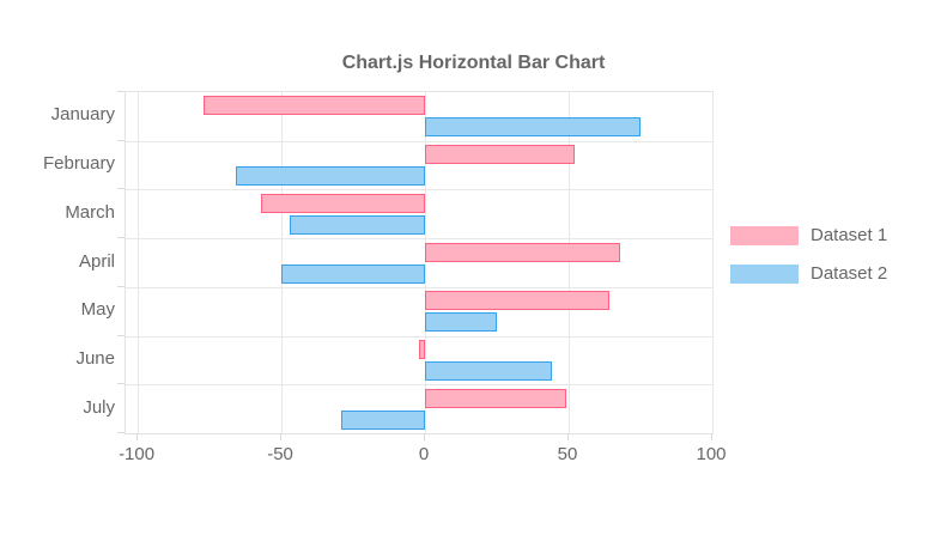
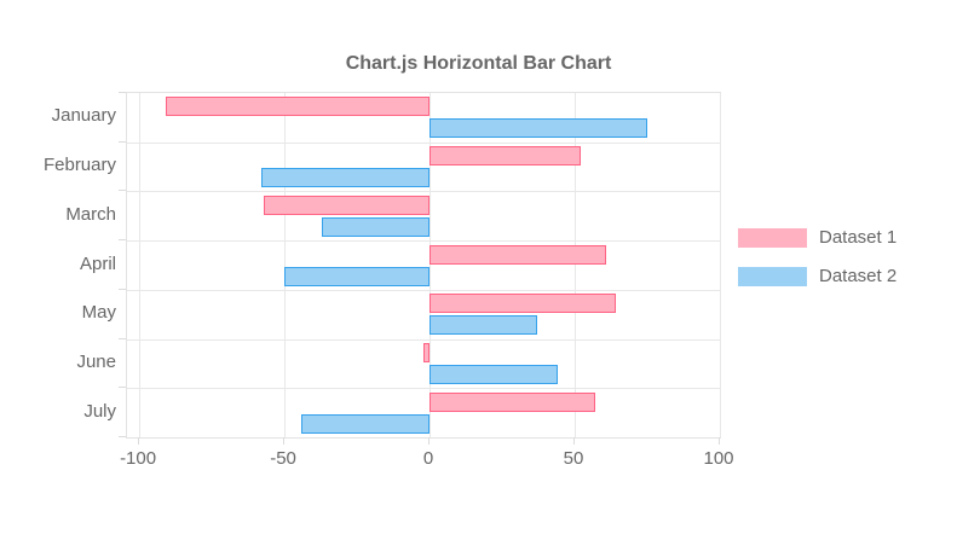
Dataset 1/January: -77 -> -91
Dataset 2/February: -66 -> -58
Dataset 2/March: -47 -> -37
Dataset 1/April: 68 -> 61
Dataset 2/May: 25 -> 37
Dataset 1/July: 49 -> 57
Dataset 2/July: -29 -> -44
